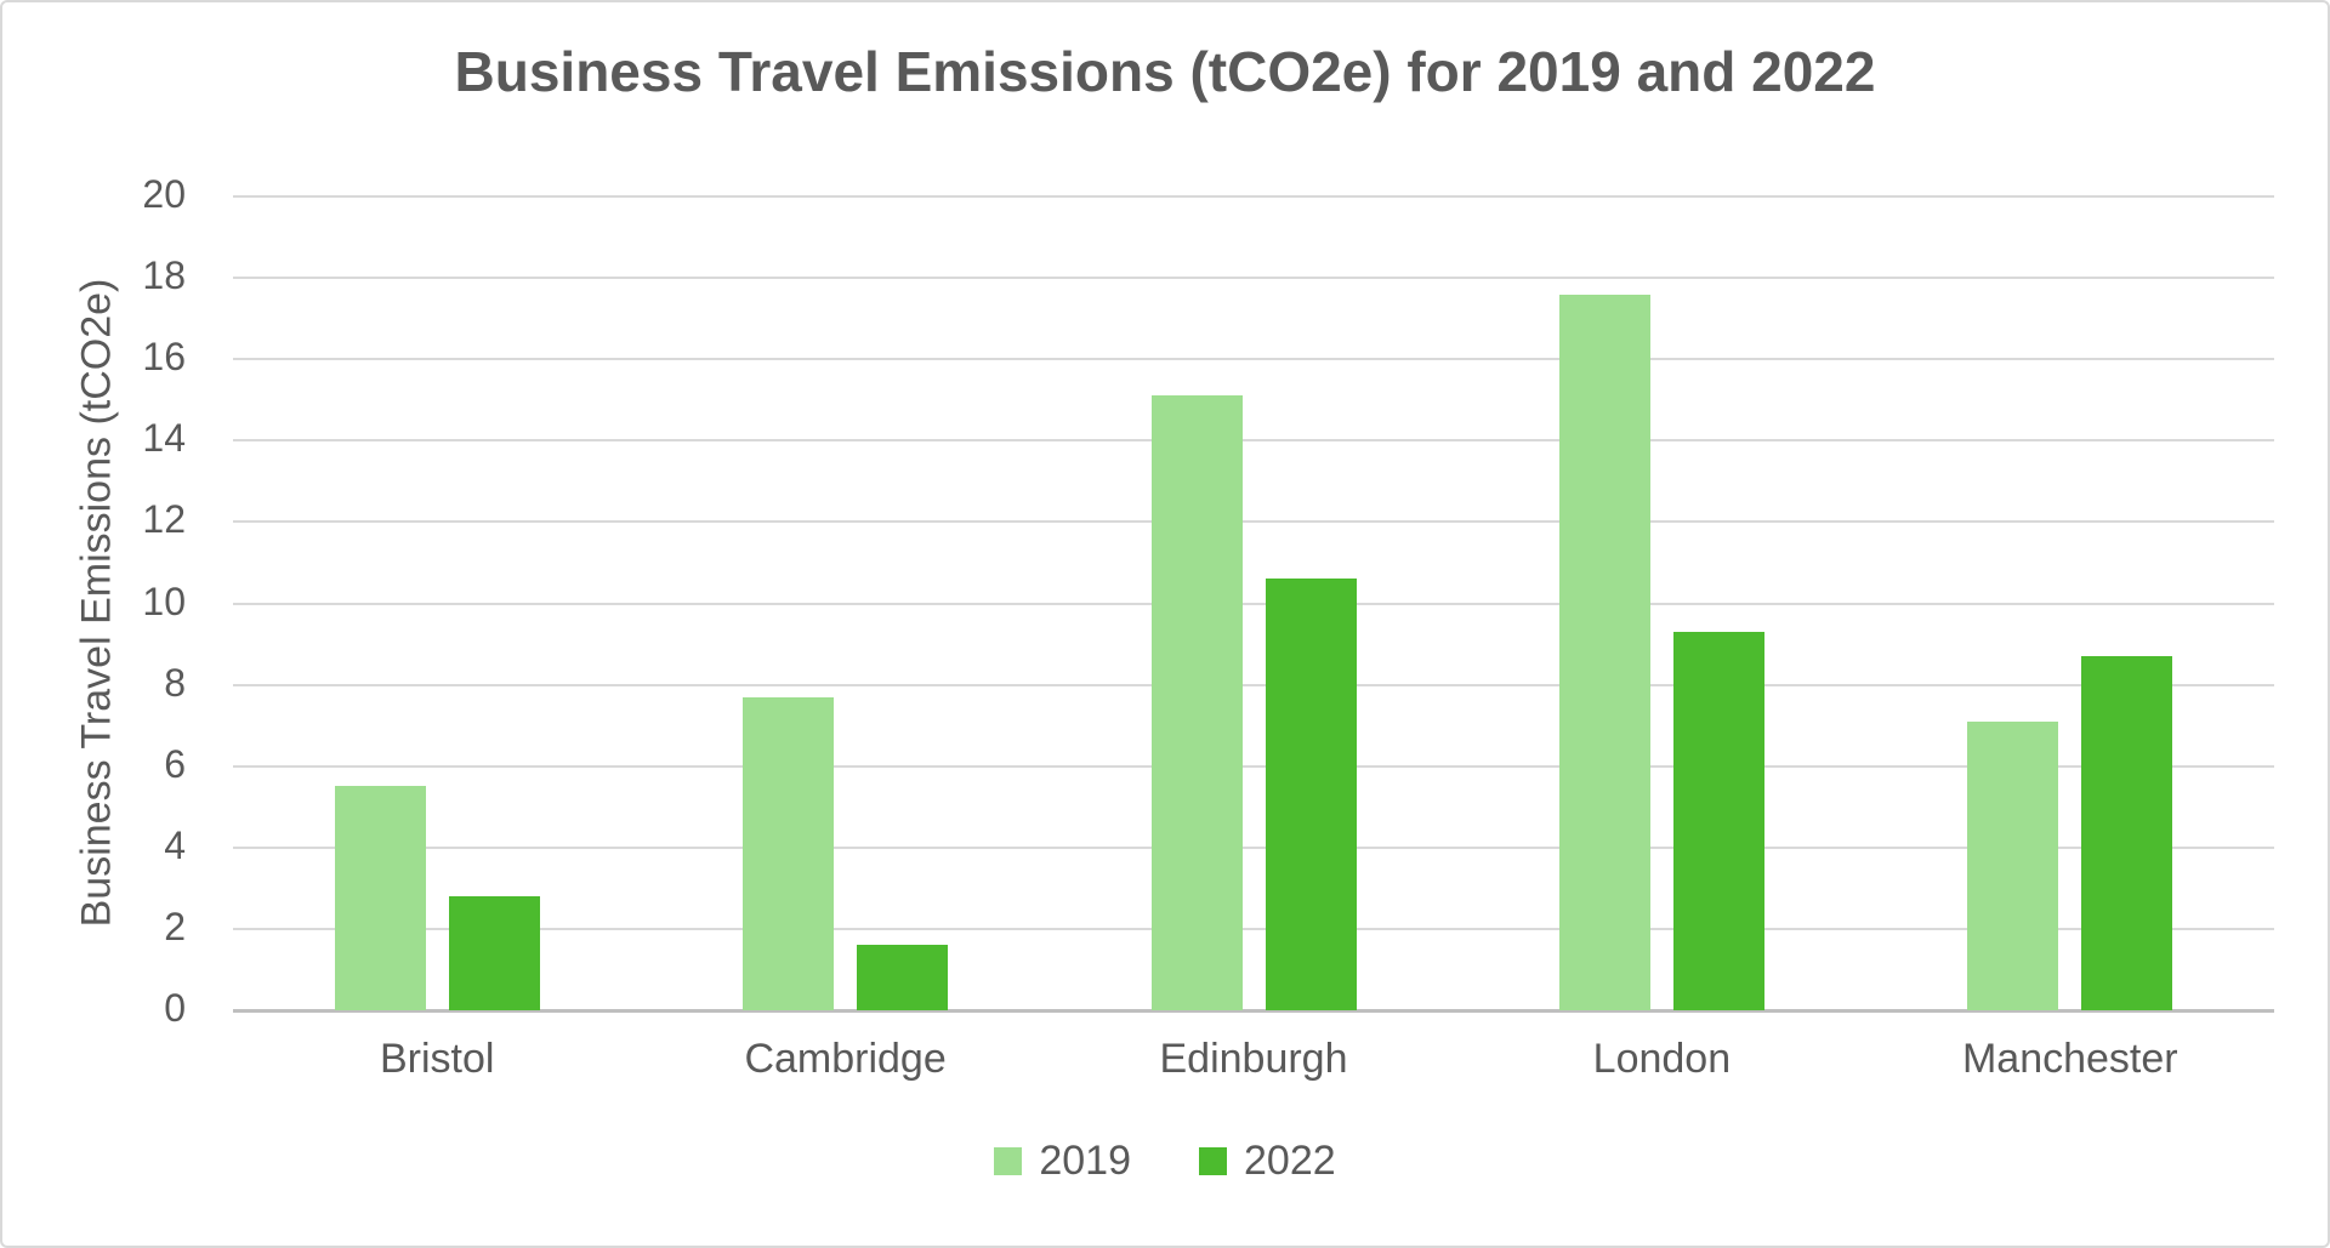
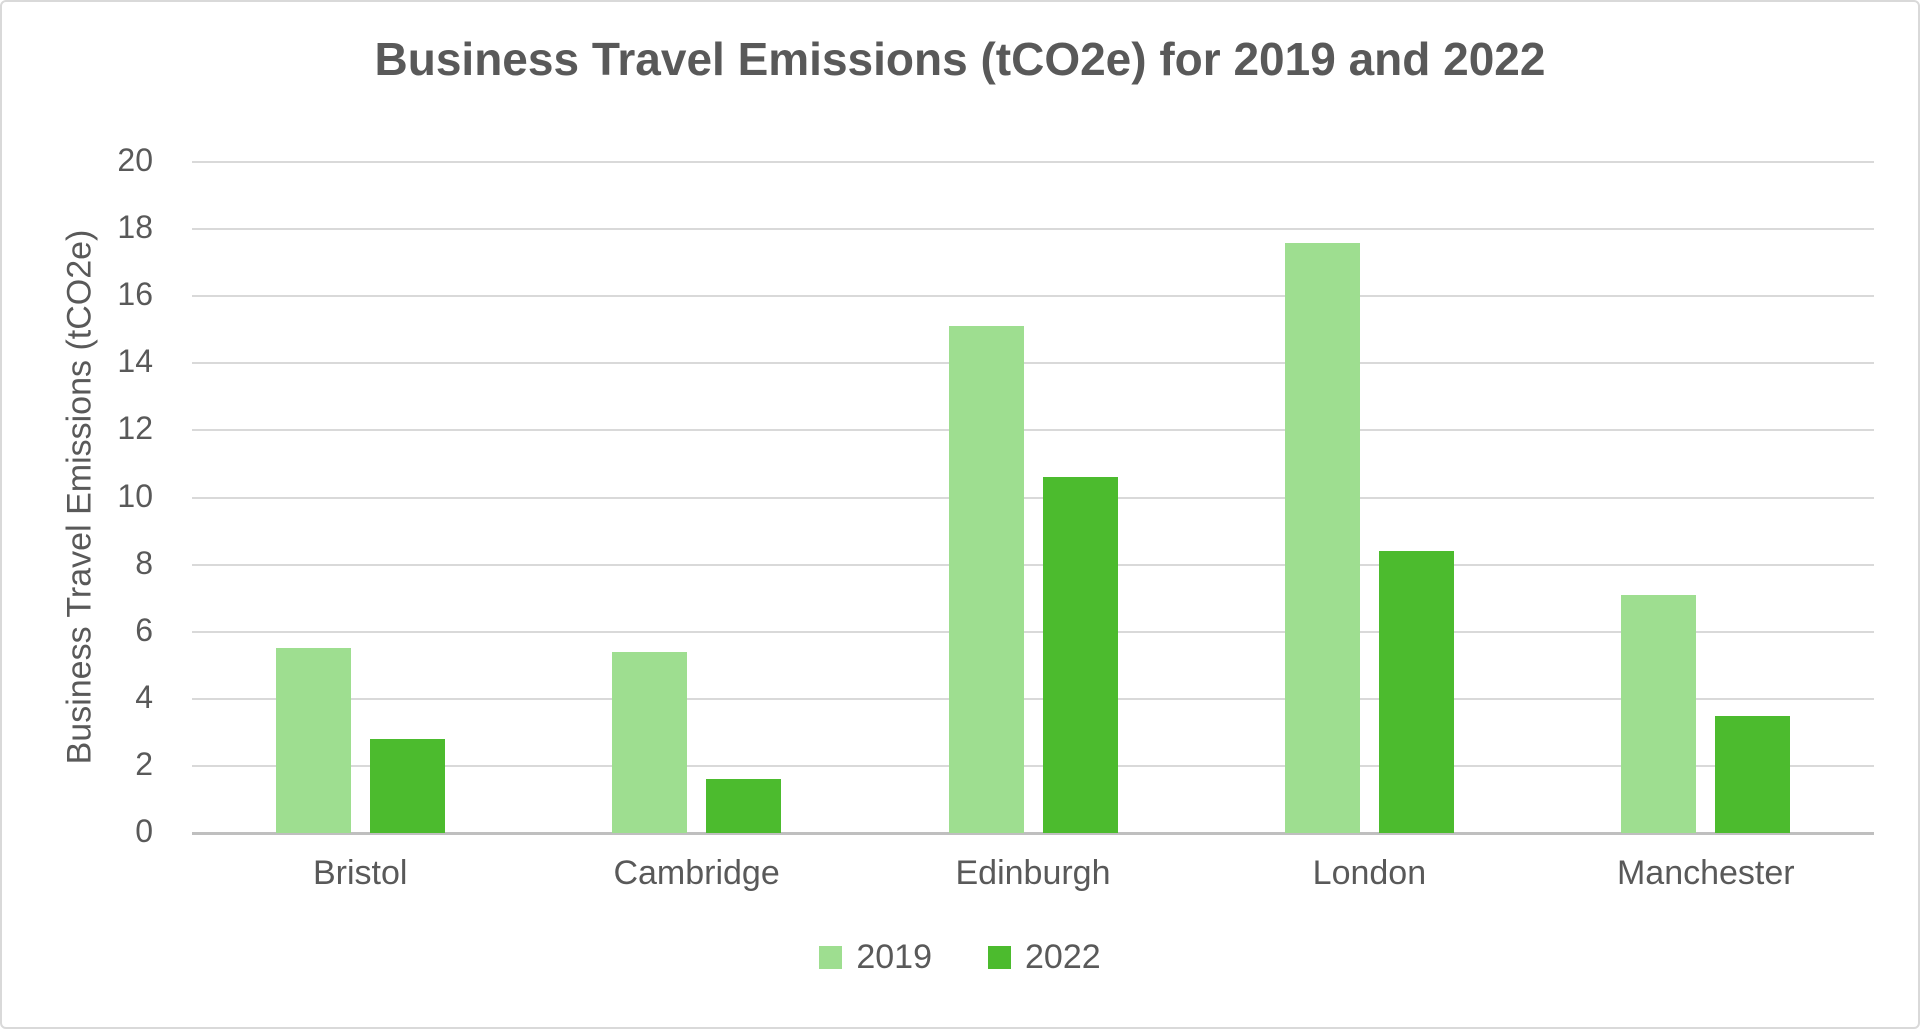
2019/Cambridge: 7.7 -> 5.4
2022/London: 9.3 -> 8.4
2022/Manchester: 8.7 -> 3.5
